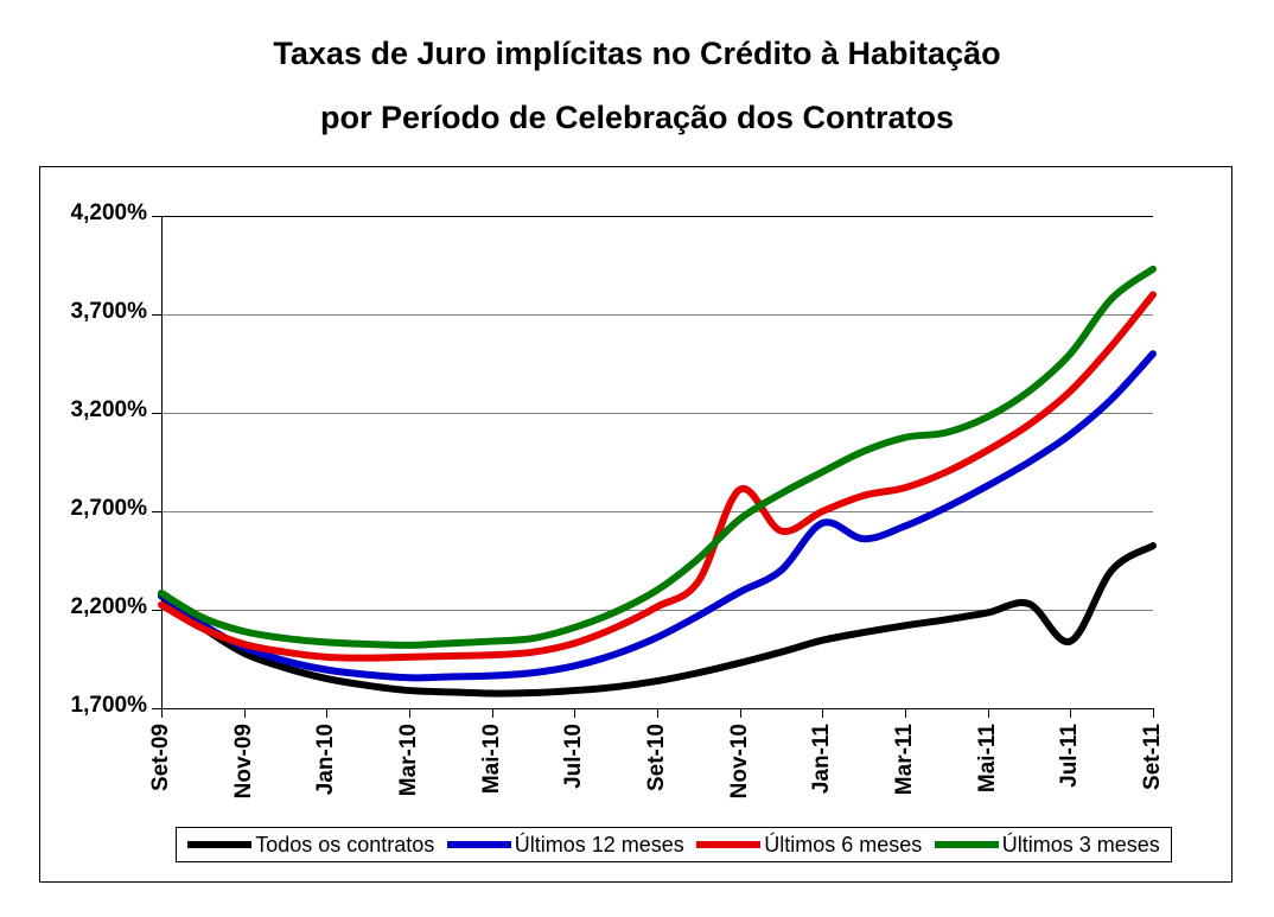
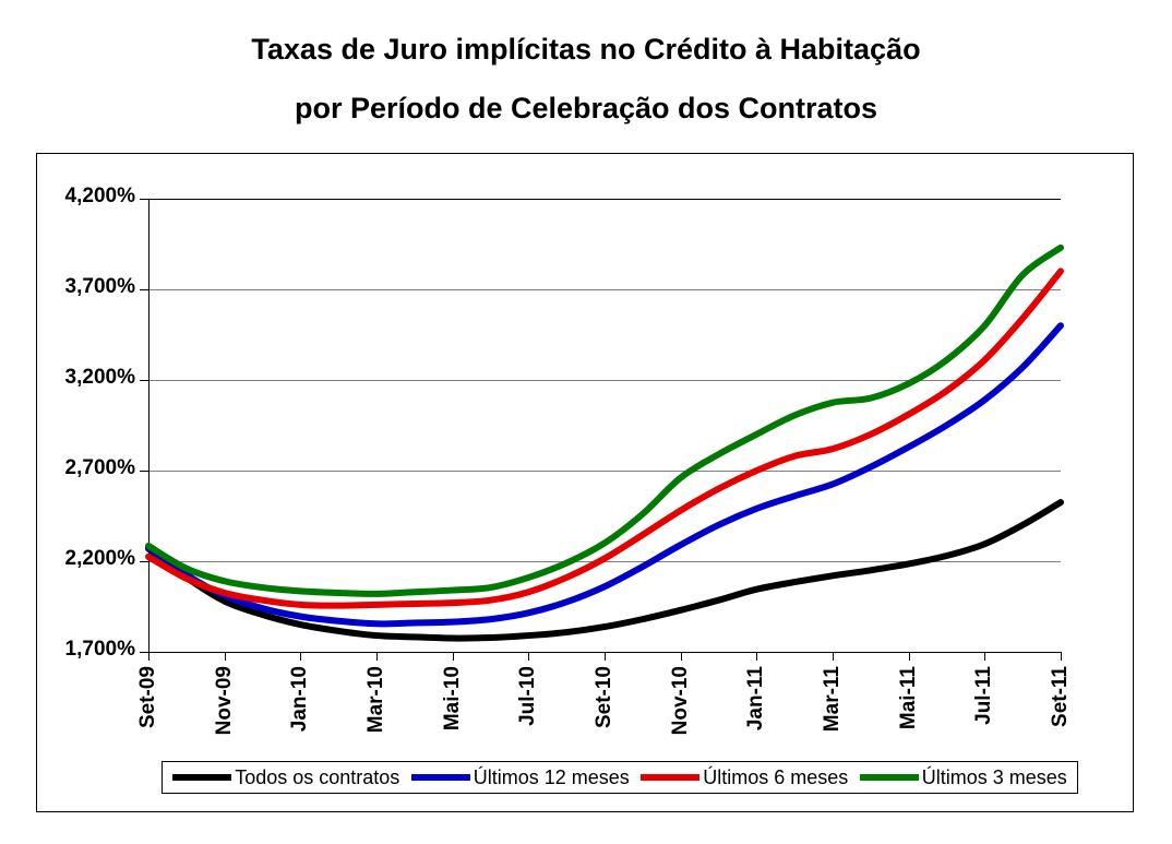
Últimos 6 meses/Nov-10: 2810% -> 2480%
Últimos 12 meses/Jan-11: 2640% -> 2490%
Todos os contratos/Jul-11: 2040% -> 2300%
